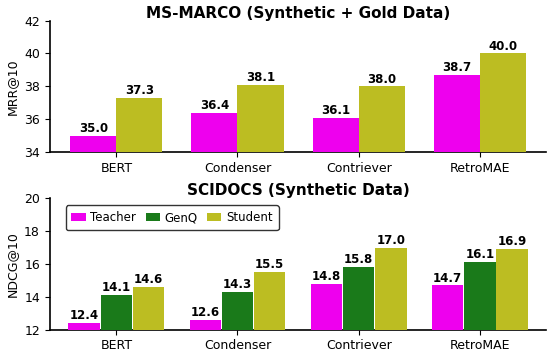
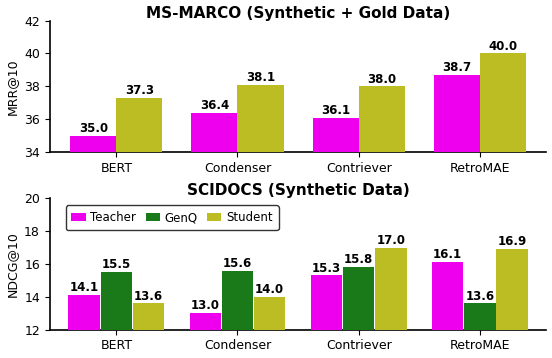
SCIDOCS (Synthetic Data)/Teacher/BERT: 12.4 -> 14.1
SCIDOCS (Synthetic Data)/GenQ/BERT: 14.1 -> 15.5
SCIDOCS (Synthetic Data)/Student/BERT: 14.6 -> 13.6
SCIDOCS (Synthetic Data)/Teacher/Condenser: 12.6 -> 13.0
SCIDOCS (Synthetic Data)/GenQ/Condenser: 14.3 -> 15.6
SCIDOCS (Synthetic Data)/Student/Condenser: 15.5 -> 14.0
SCIDOCS (Synthetic Data)/Teacher/Contriever: 14.8 -> 15.3
SCIDOCS (Synthetic Data)/Teacher/RetroMAE: 14.7 -> 16.1
SCIDOCS (Synthetic Data)/GenQ/RetroMAE: 16.1 -> 13.6
